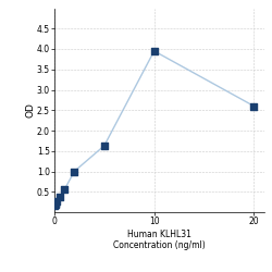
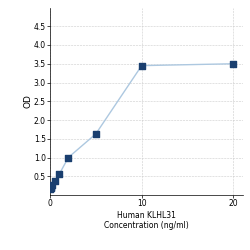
10: 3.95 -> 3.45
20: 2.60 -> 3.50
